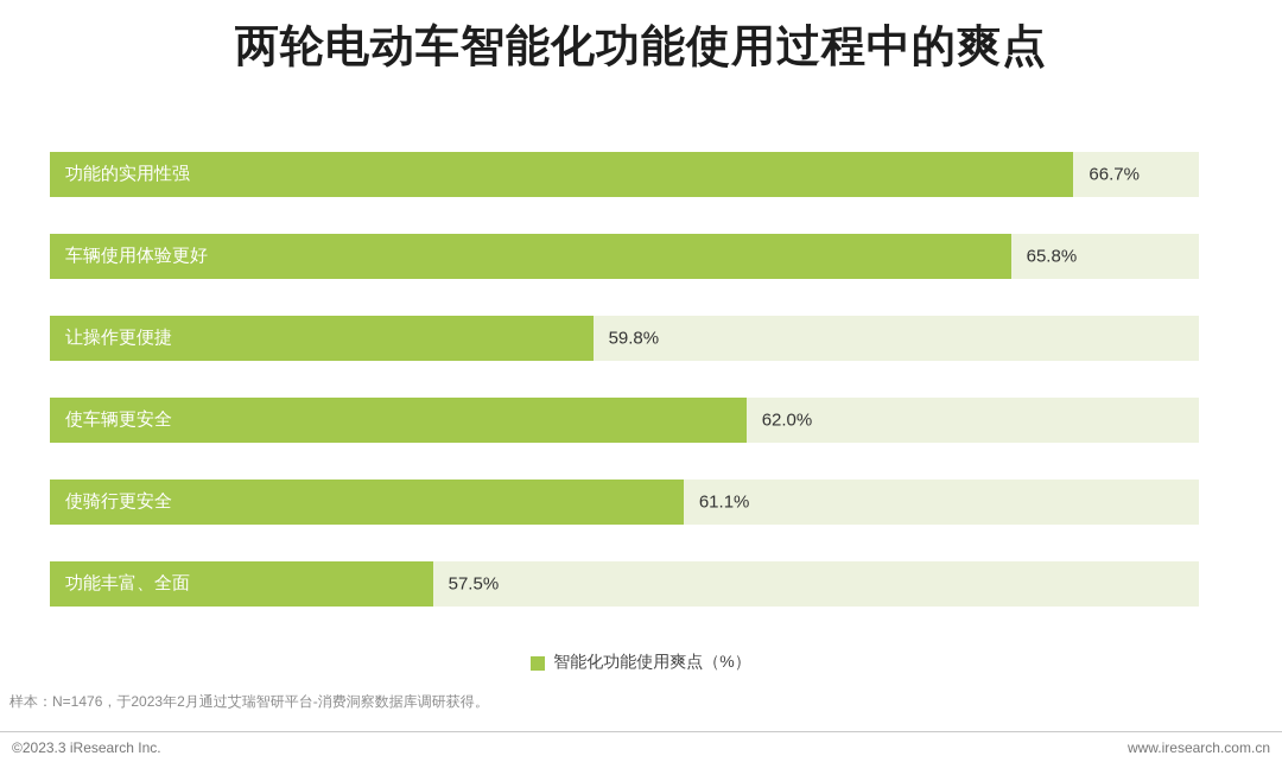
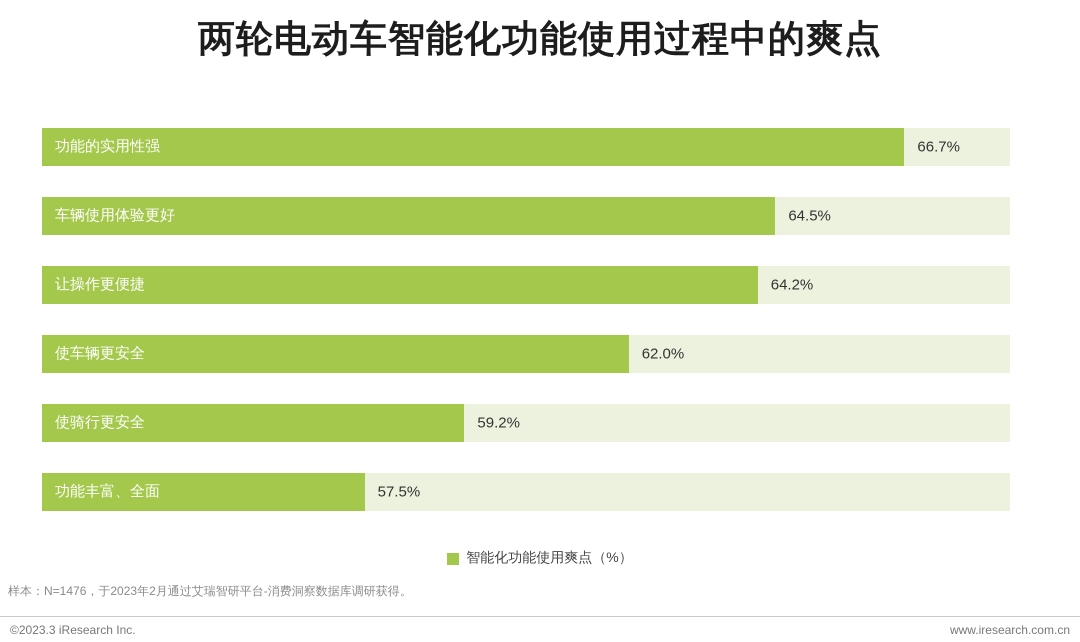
车辆使用体验更好: 65.8% -> 64.5%
让操作更便捷: 59.8% -> 64.2%
使骑行更安全: 61.1% -> 59.2%
